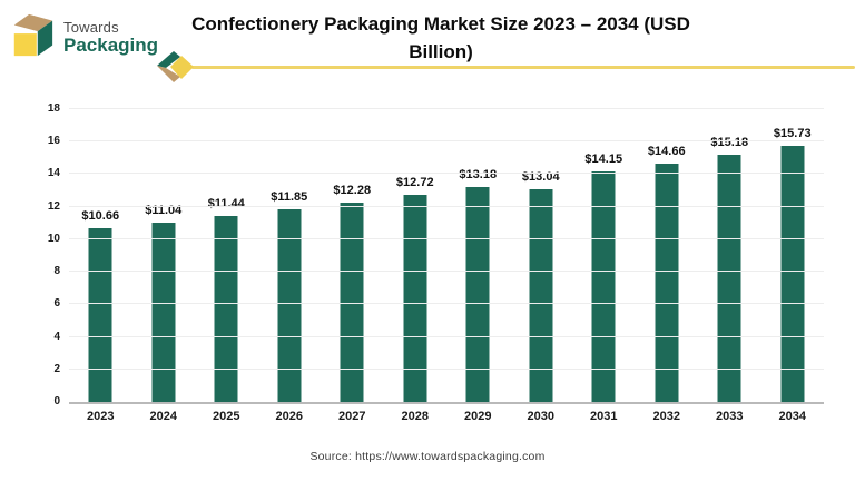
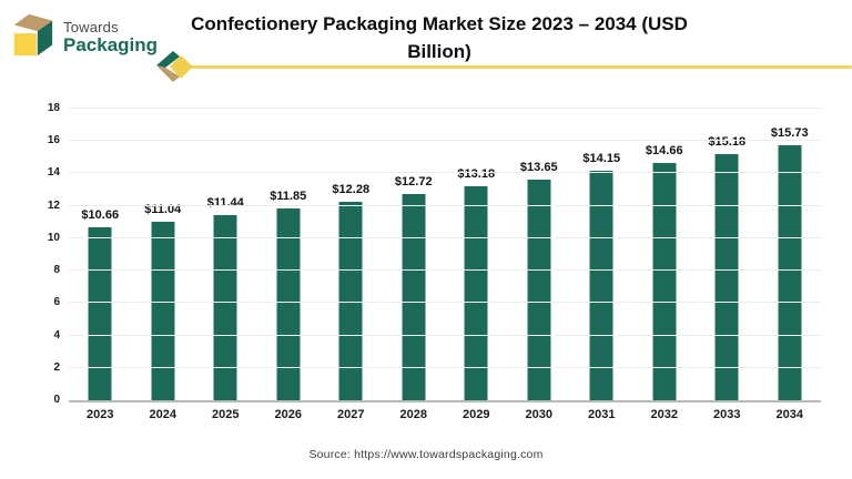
2030: $13.04 -> $13.65
